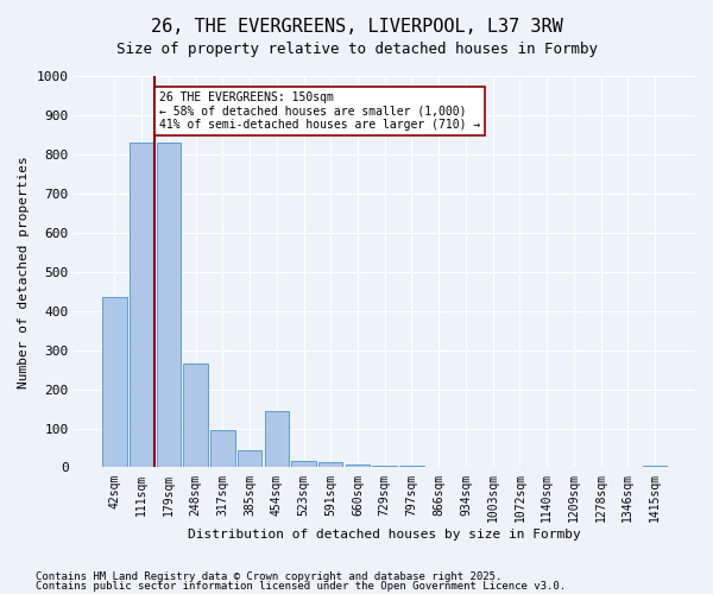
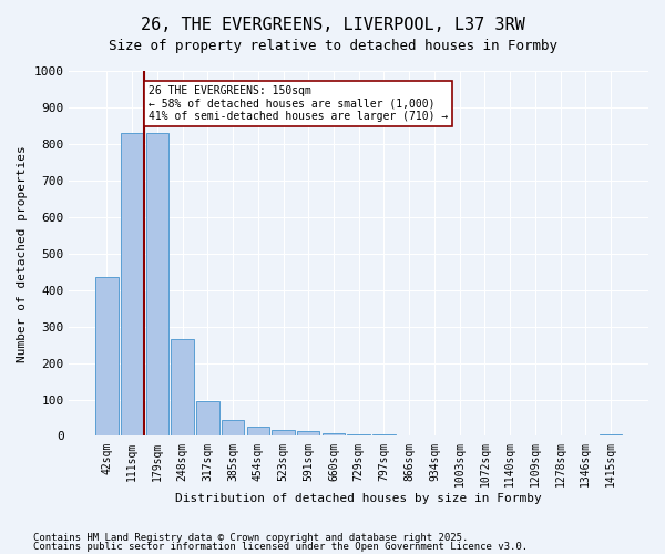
454sqm: 145 -> 25
